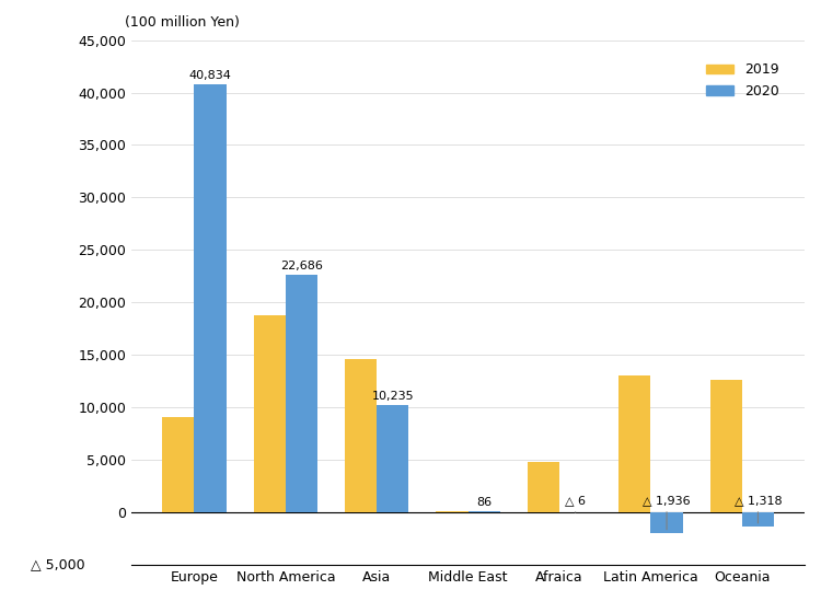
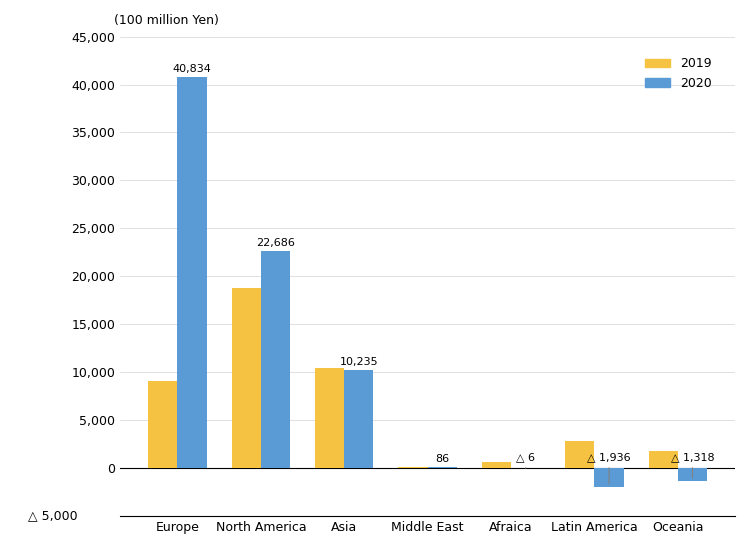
2019/Asia: 14,600 -> 10,400
2019/Afraica: 4,800 -> 600
2019/Latin America: 13,000 -> 2,800
2019/Oceania: 12,600 -> 1,800
